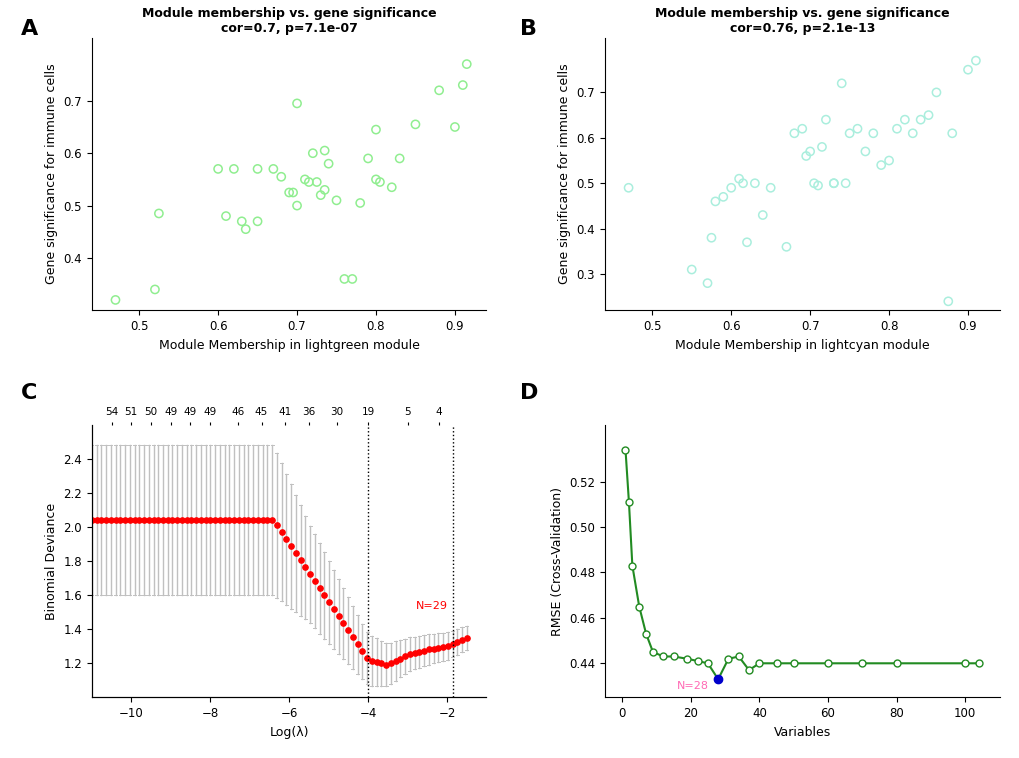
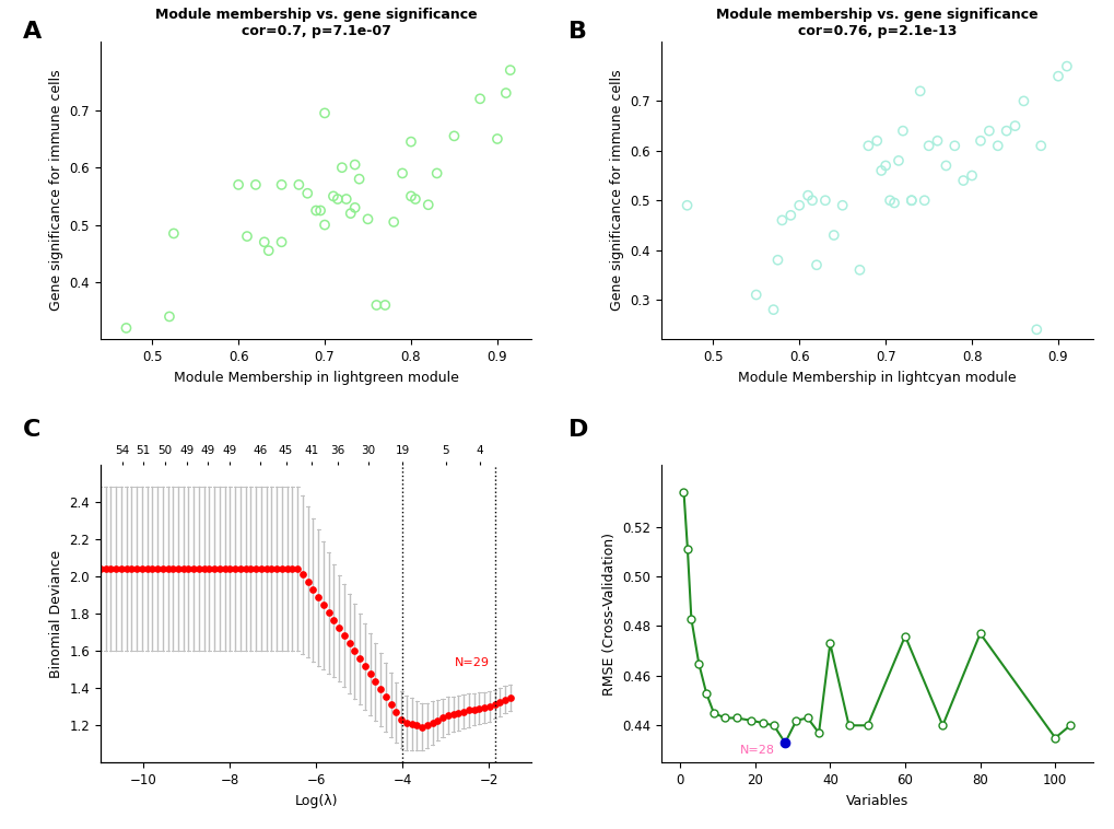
40: 0.440 -> 0.473
60: 0.440 -> 0.476
80: 0.440 -> 0.477
100: 0.440 -> 0.435
